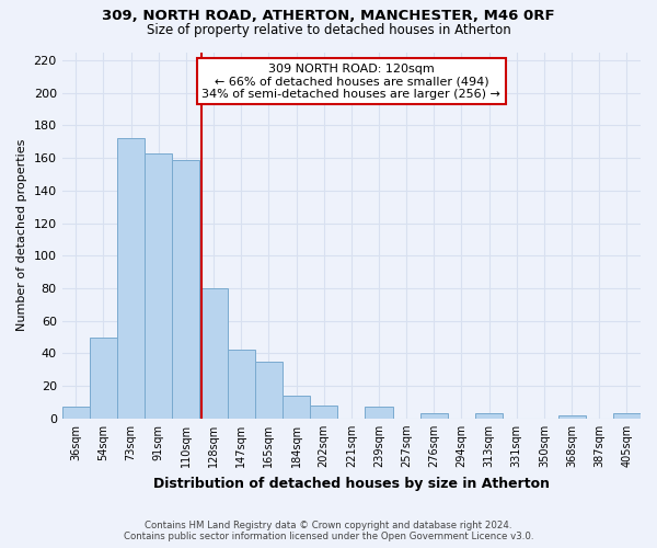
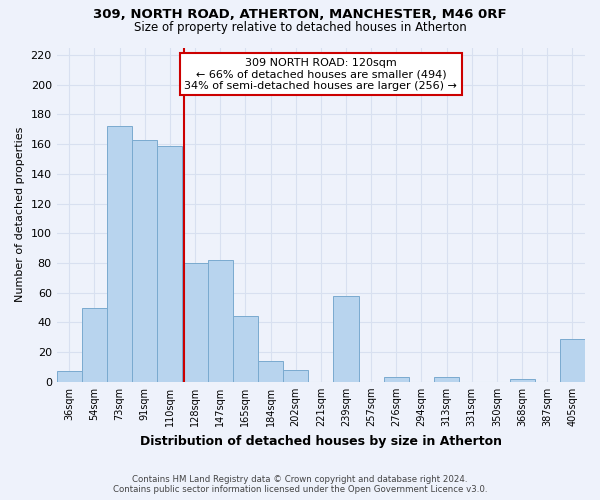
147sqm: 42 -> 82
165sqm: 35 -> 44
239sqm: 7 -> 58
405sqm: 3 -> 29
